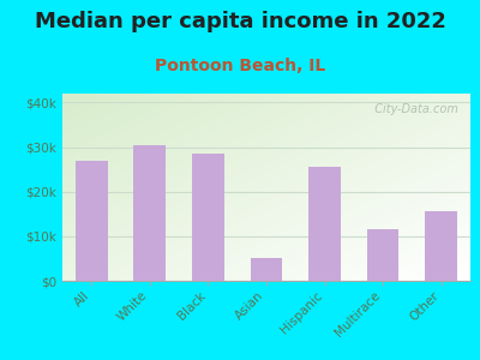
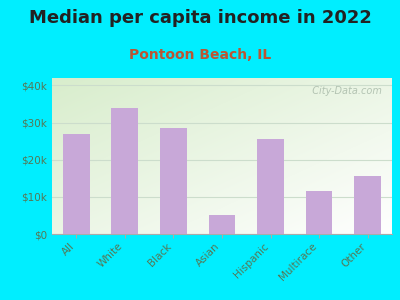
White: $30.5k -> $34.0k
